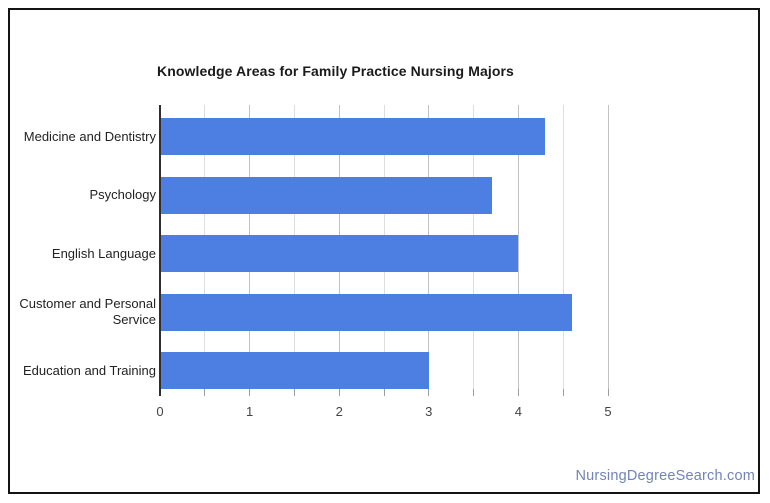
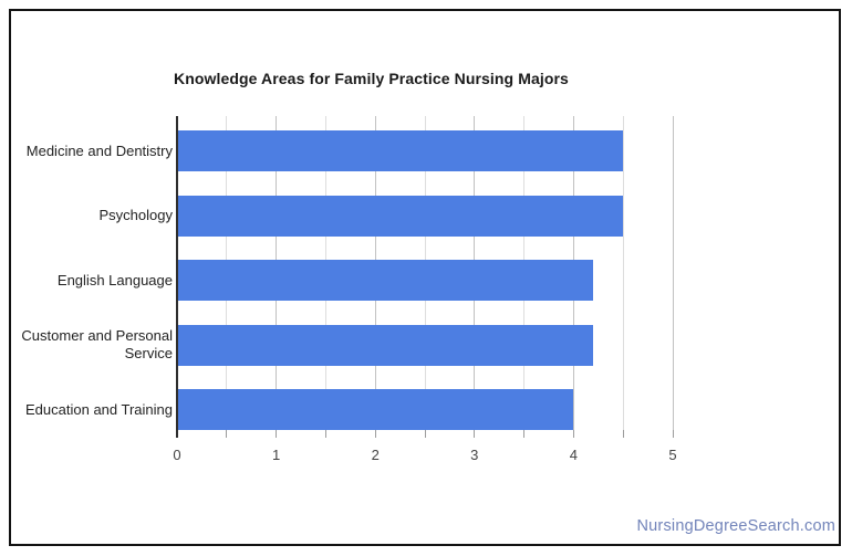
Medicine and Dentistry: 4.3 -> 4.5
Psychology: 3.7 -> 4.5
English Language: 4.0 -> 4.2
Customer and Personal Service: 4.6 -> 4.2
Education and Training: 3.0 -> 4.0
